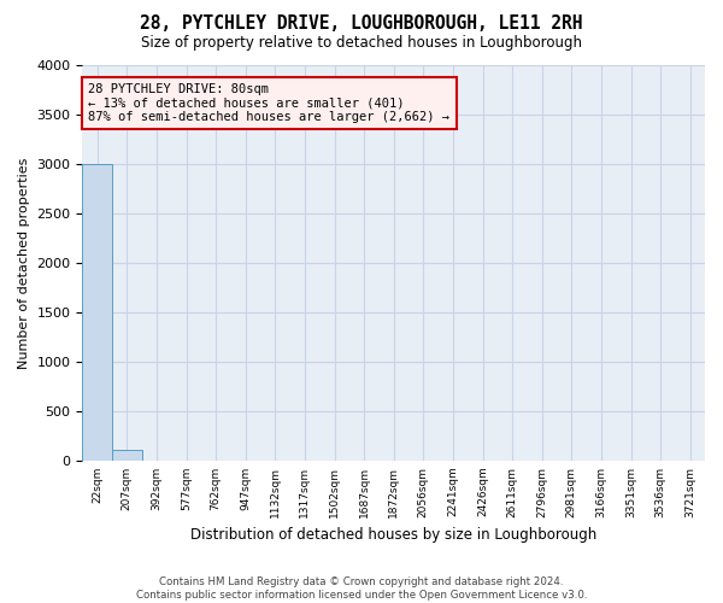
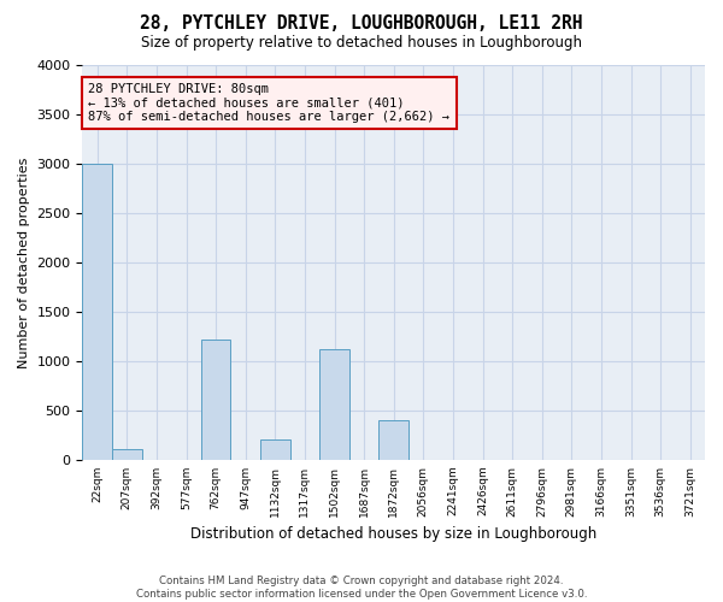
762sqm: 0 -> 1220
1132sqm: 0 -> 200
1502sqm: 0 -> 1120
1872sqm: 0 -> 400
